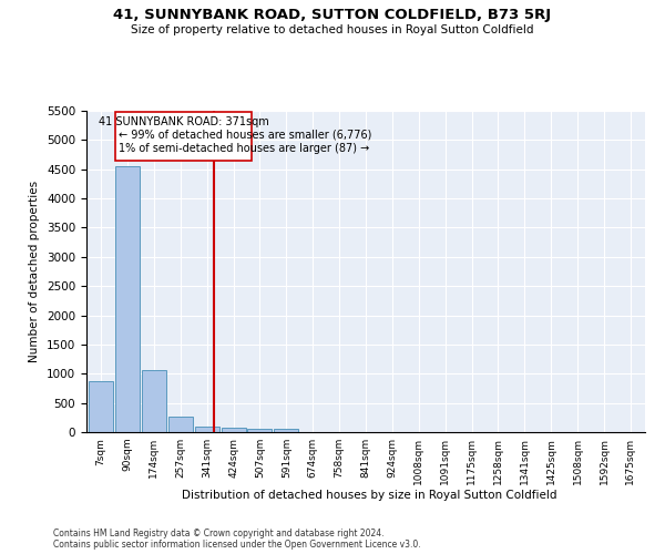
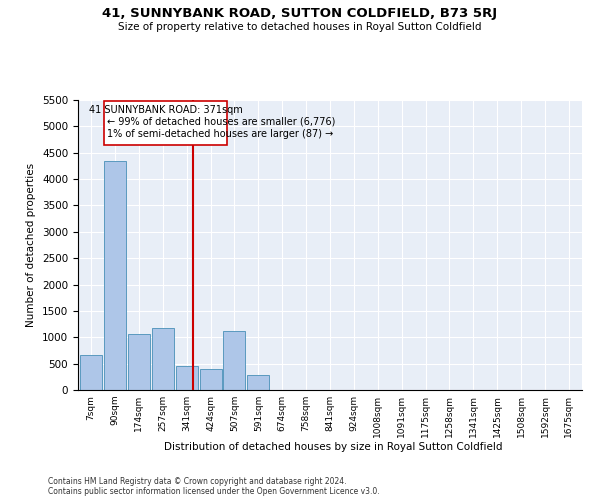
7sqm: 880 -> 660
90sqm: 4560 -> 4340
257sqm: 270 -> 1180
341sqm: 100 -> 460
424sqm: 70 -> 400
507sqm: 60 -> 1120
591sqm: 60 -> 280
